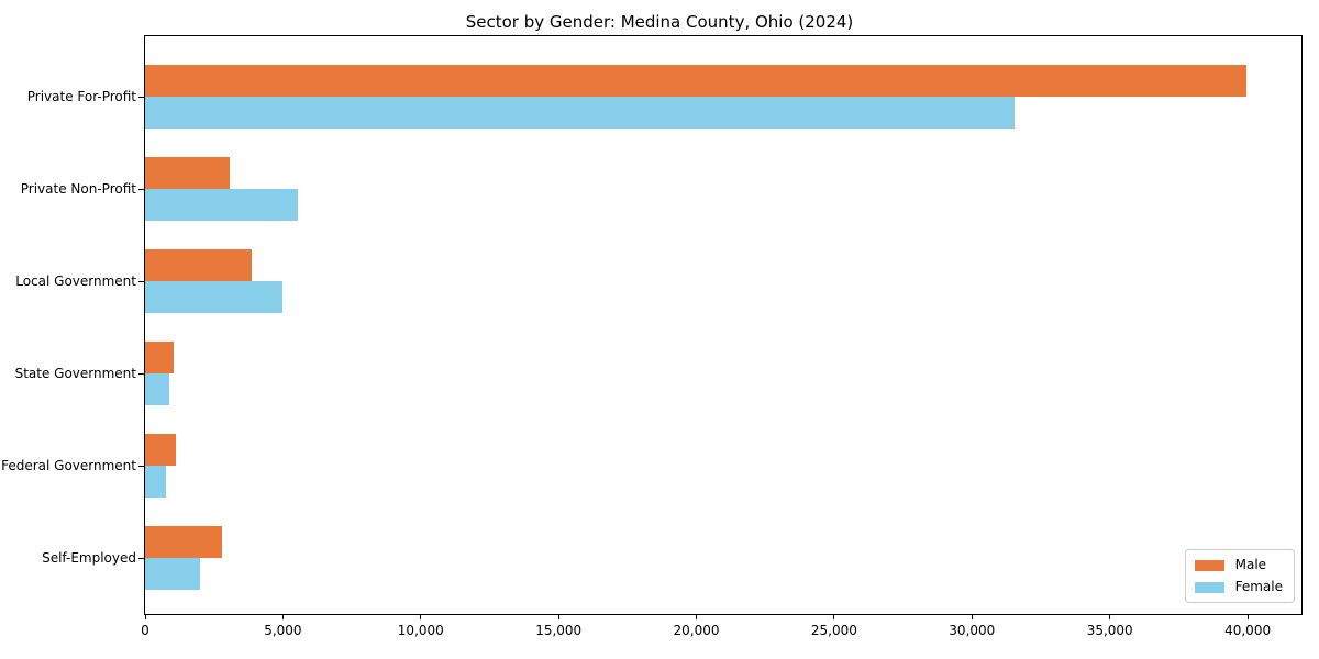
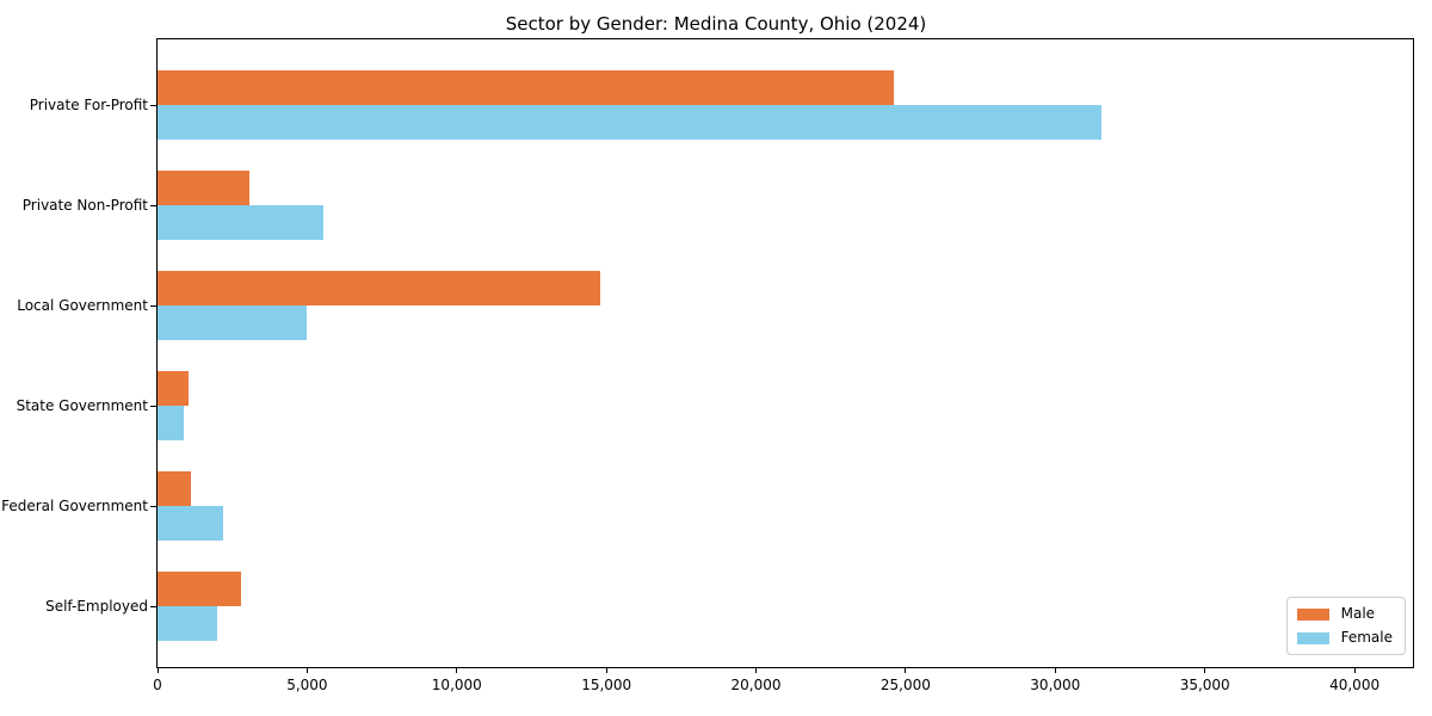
Male/Private For-Profit: 40000 -> 24600
Male/Local Government: 3800 -> 14800
Female/Federal Government: 800 -> 2200
